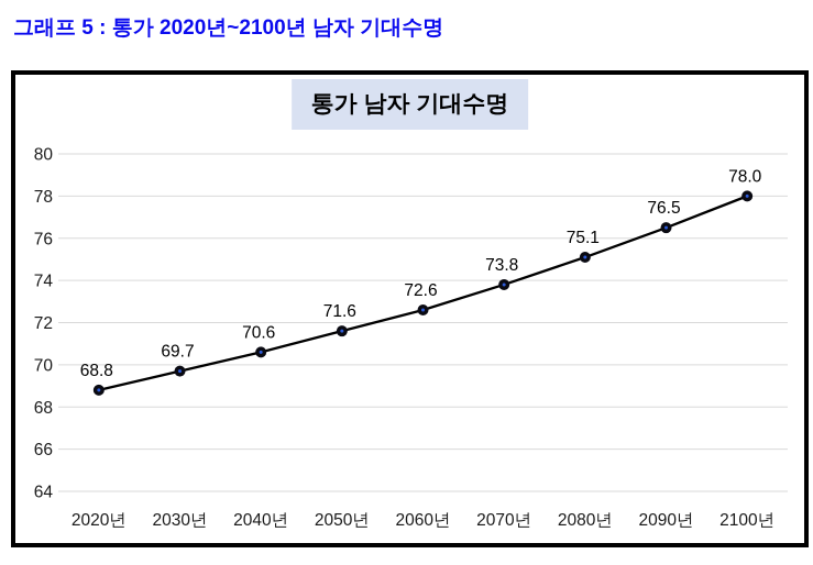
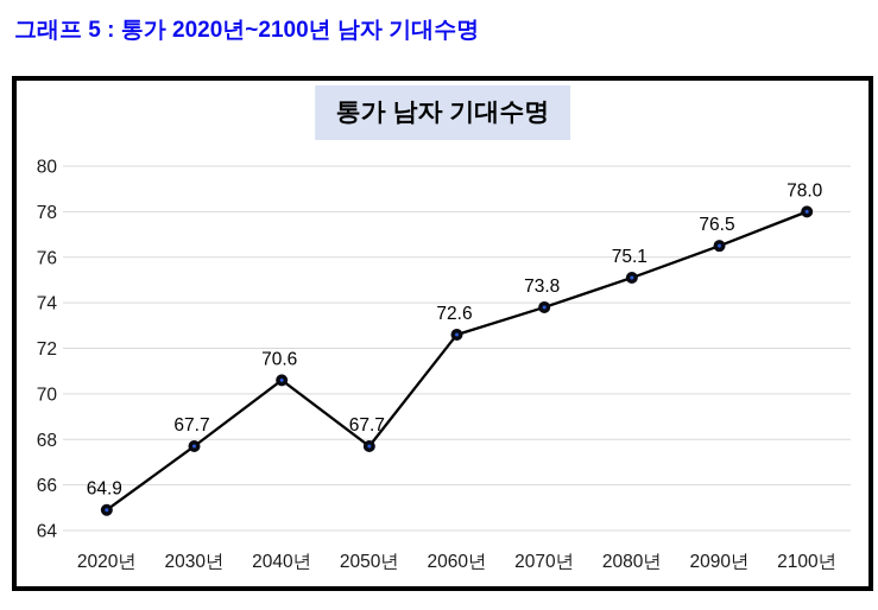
2020년: 68.8 -> 64.9
2030년: 69.7 -> 67.7
2050년: 71.6 -> 67.7
